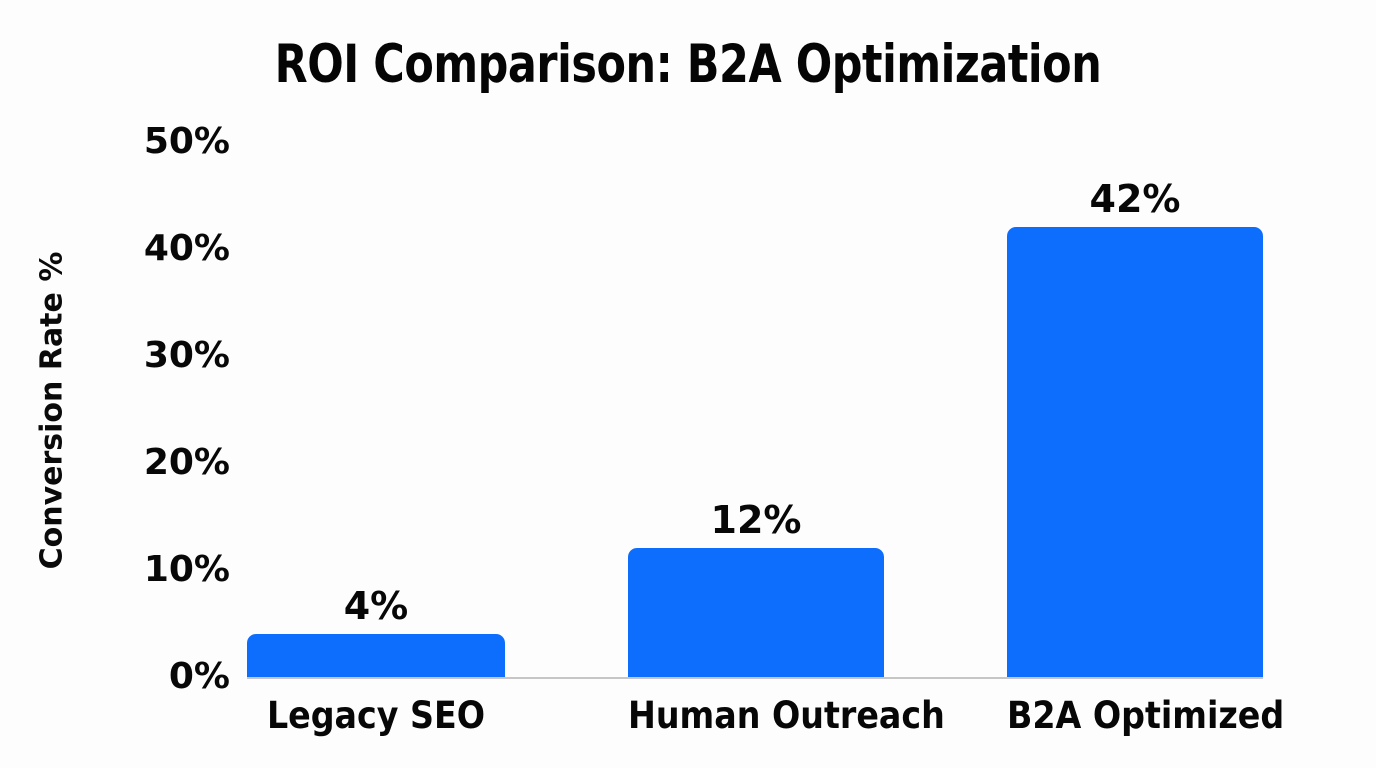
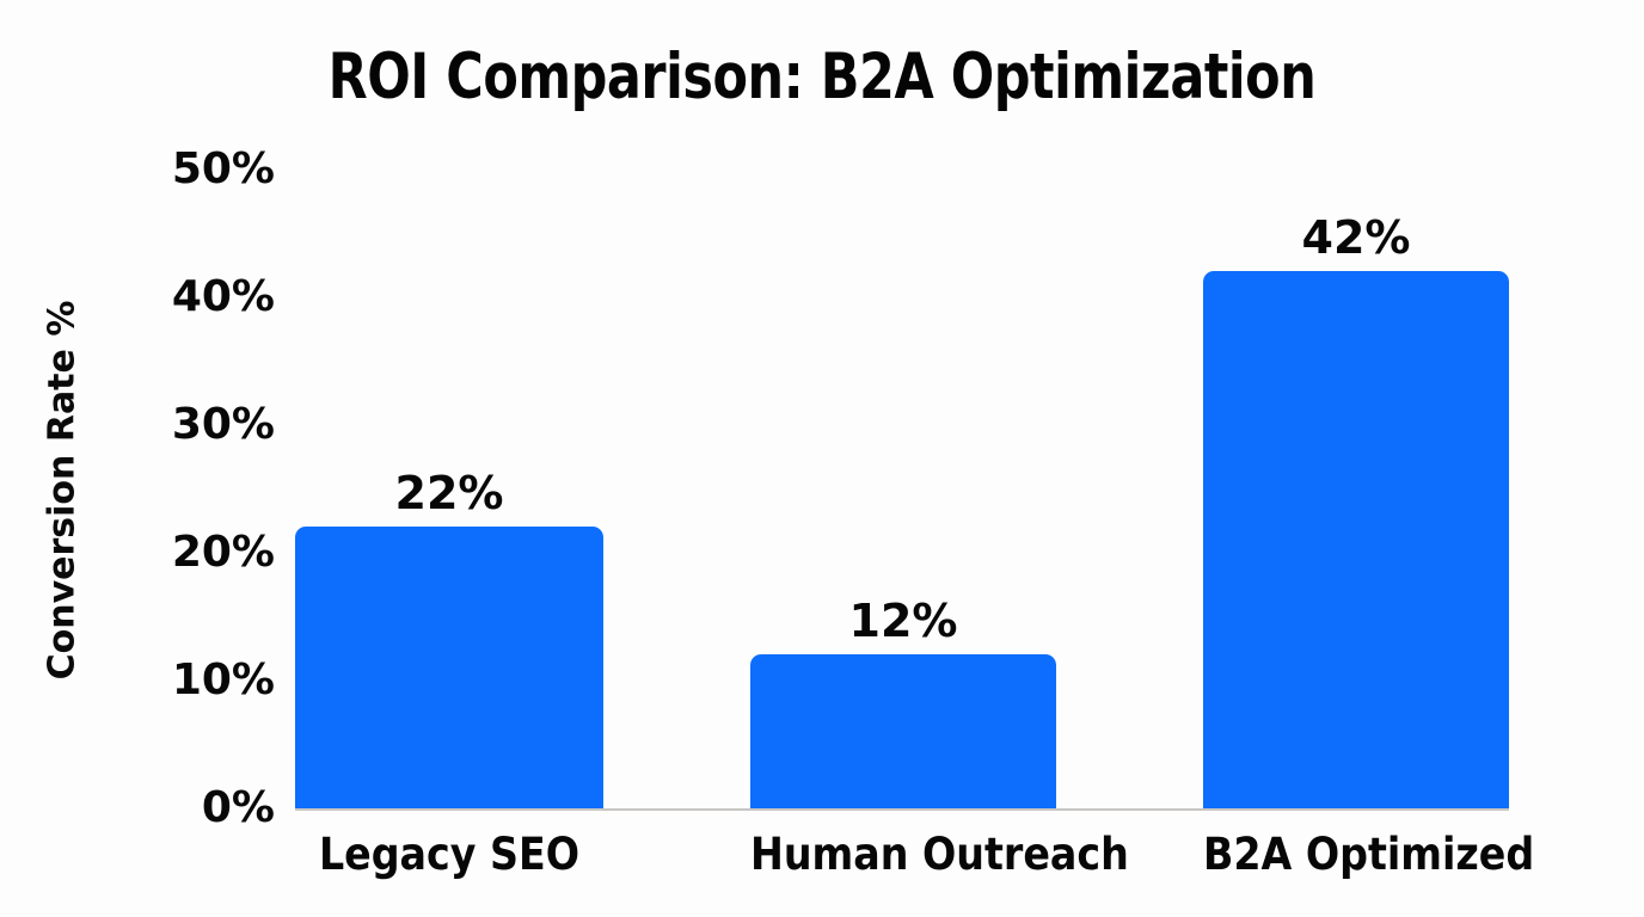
Legacy SEO: 4% -> 22%
